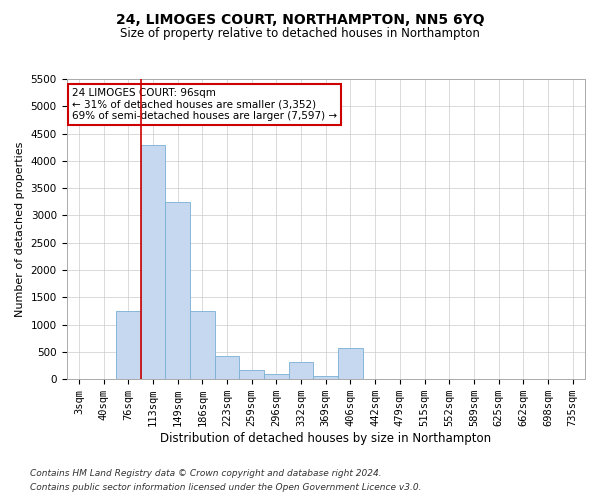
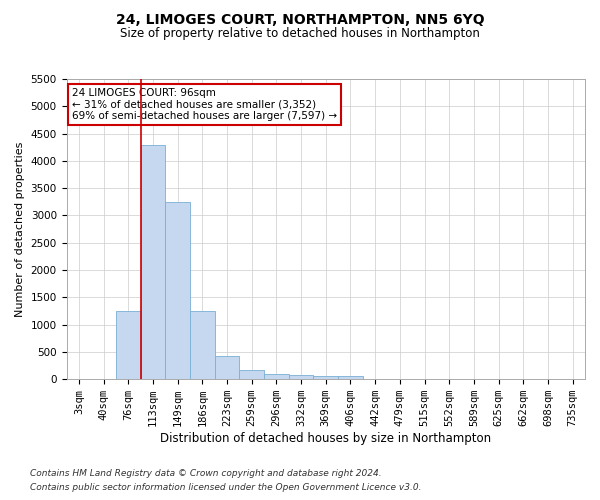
332sqm: 320 -> 70
406sqm: 580 -> 60
